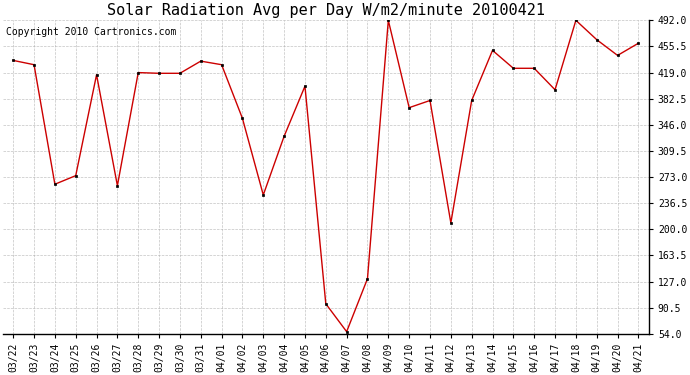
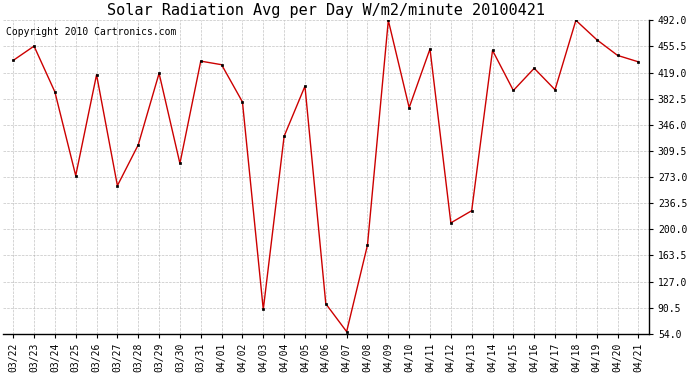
03/23: 430 -> 456
03/24: 263 -> 392
03/28: 419 -> 318
03/30: 418 -> 292
04/02: 355 -> 378
04/03: 248 -> 88
04/08: 131 -> 178
04/11: 380 -> 452
04/13: 380 -> 226
04/15: 425 -> 394
04/21: 460 -> 434
